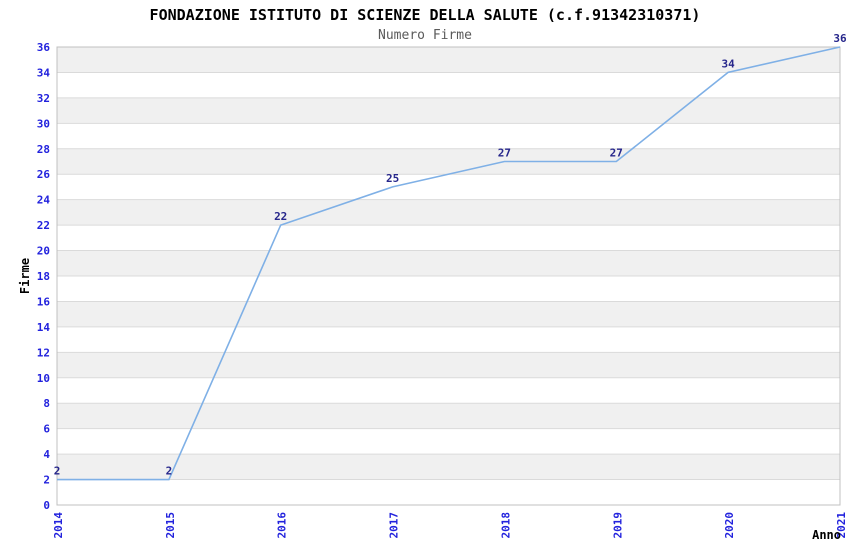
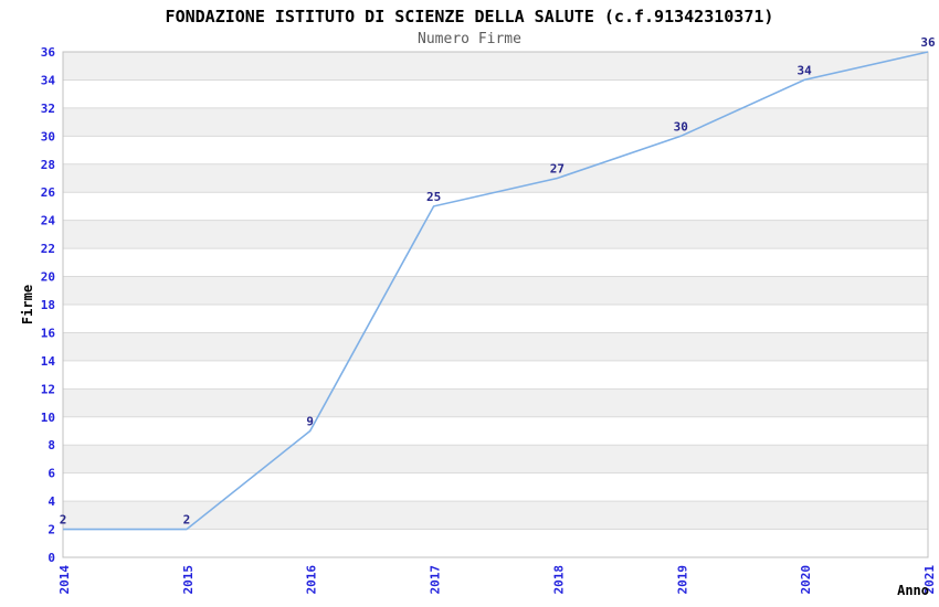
2016: 22 -> 9
2019: 27 -> 30
